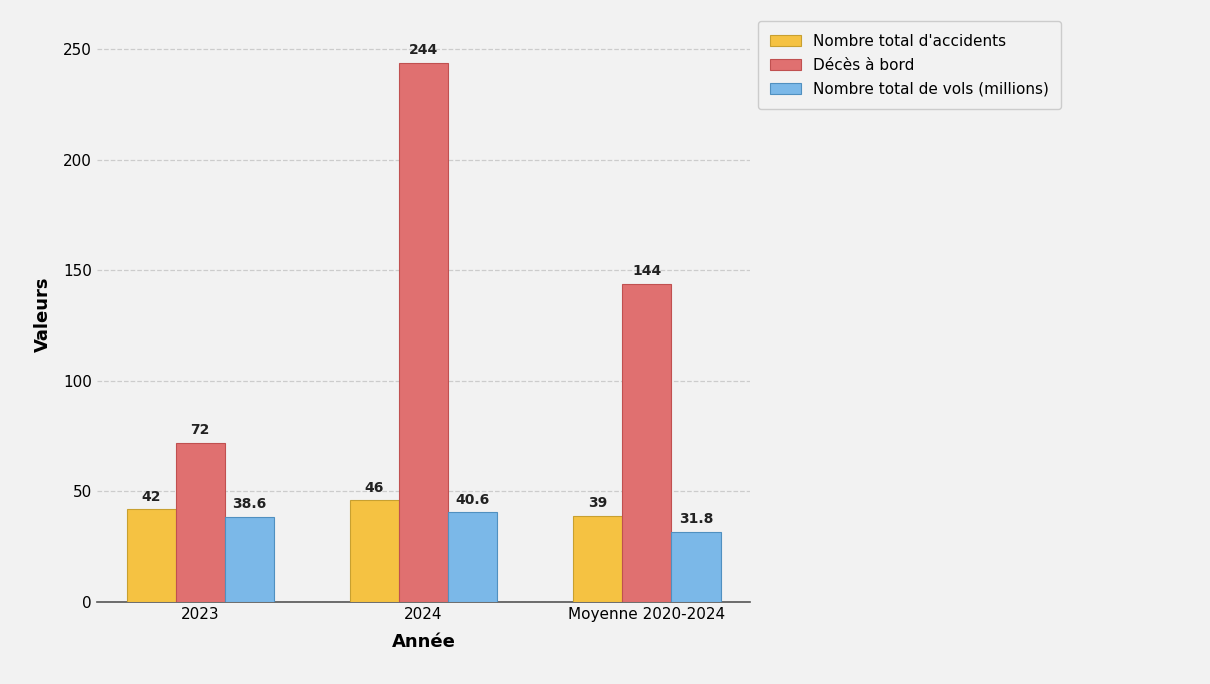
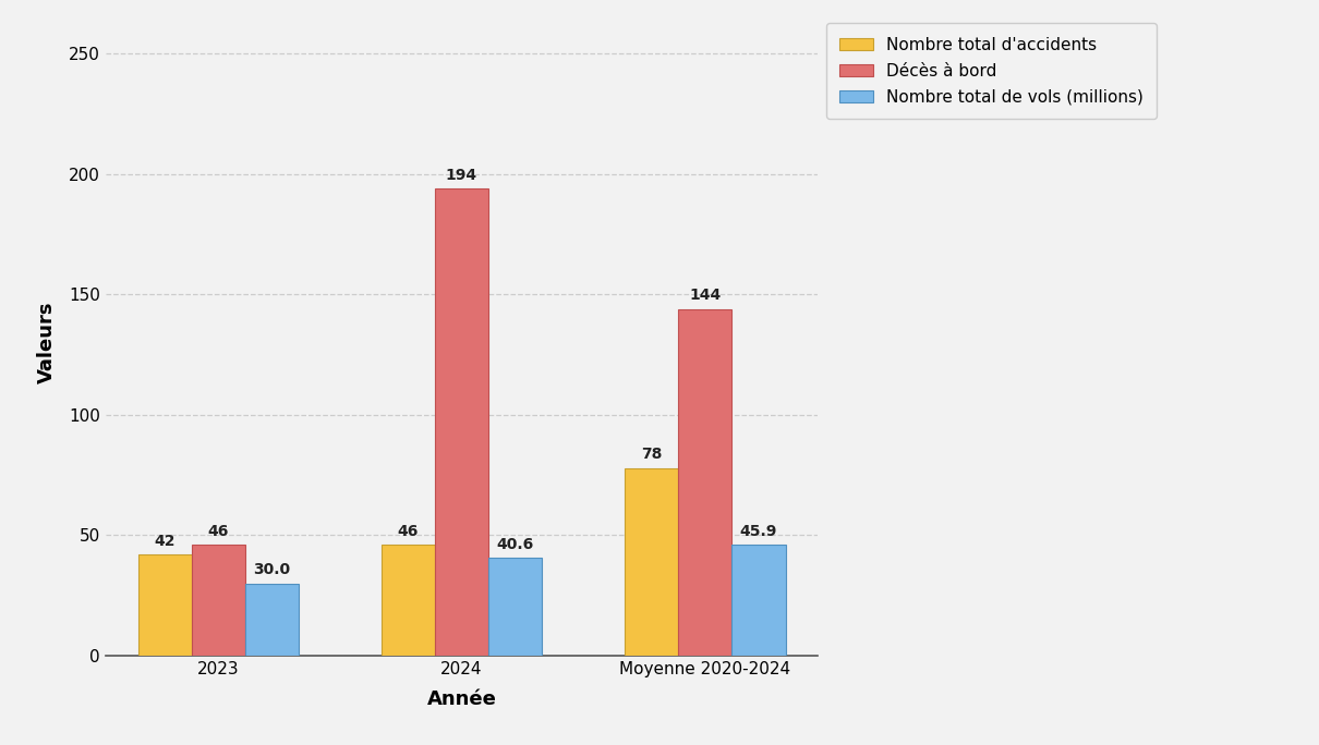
Décès à bord/2023: 72 -> 46
Nombre total de vols (millions)/2023: 38.6 -> 30.0
Décès à bord/2024: 244 -> 194
Nombre total d'accidents/Moyenne 2020-2024: 39 -> 78
Nombre total de vols (millions)/Moyenne 2020-2024: 31.8 -> 45.9
